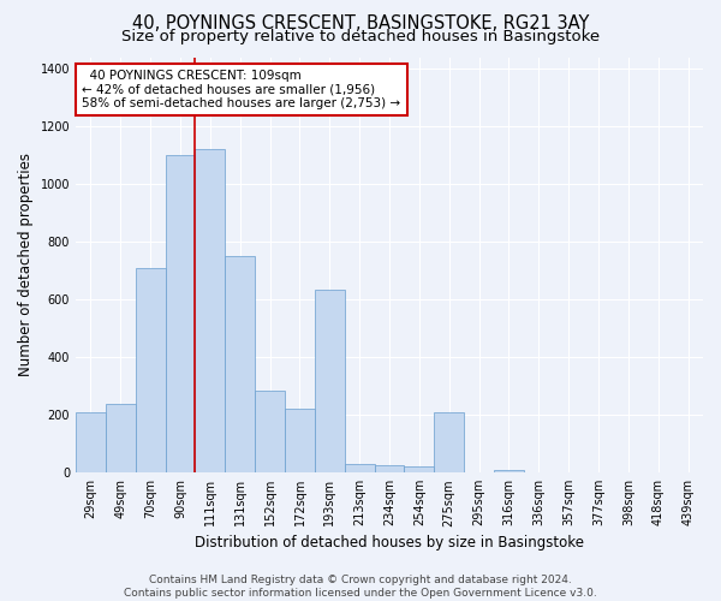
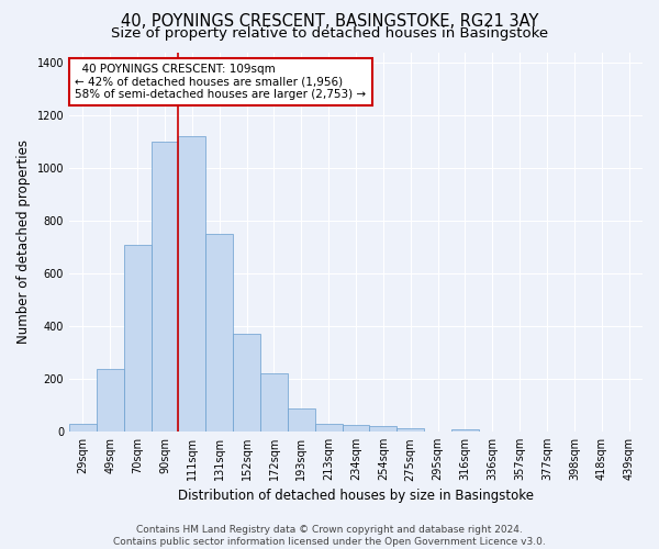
29sqm: 210 -> 30
152sqm: 285 -> 370
193sqm: 635 -> 90
275sqm: 210 -> 15
